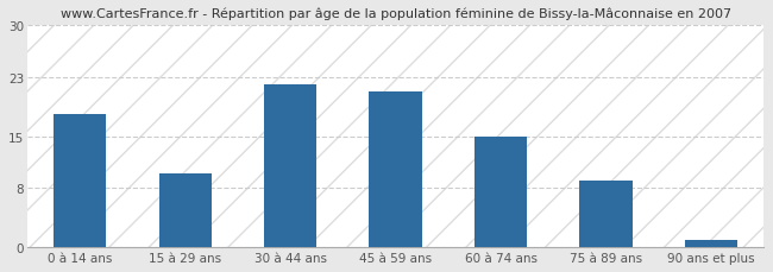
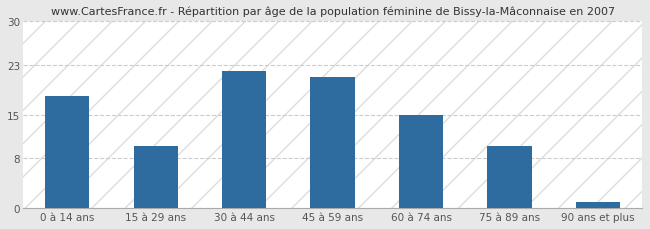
75 à 89 ans: 9 -> 10
